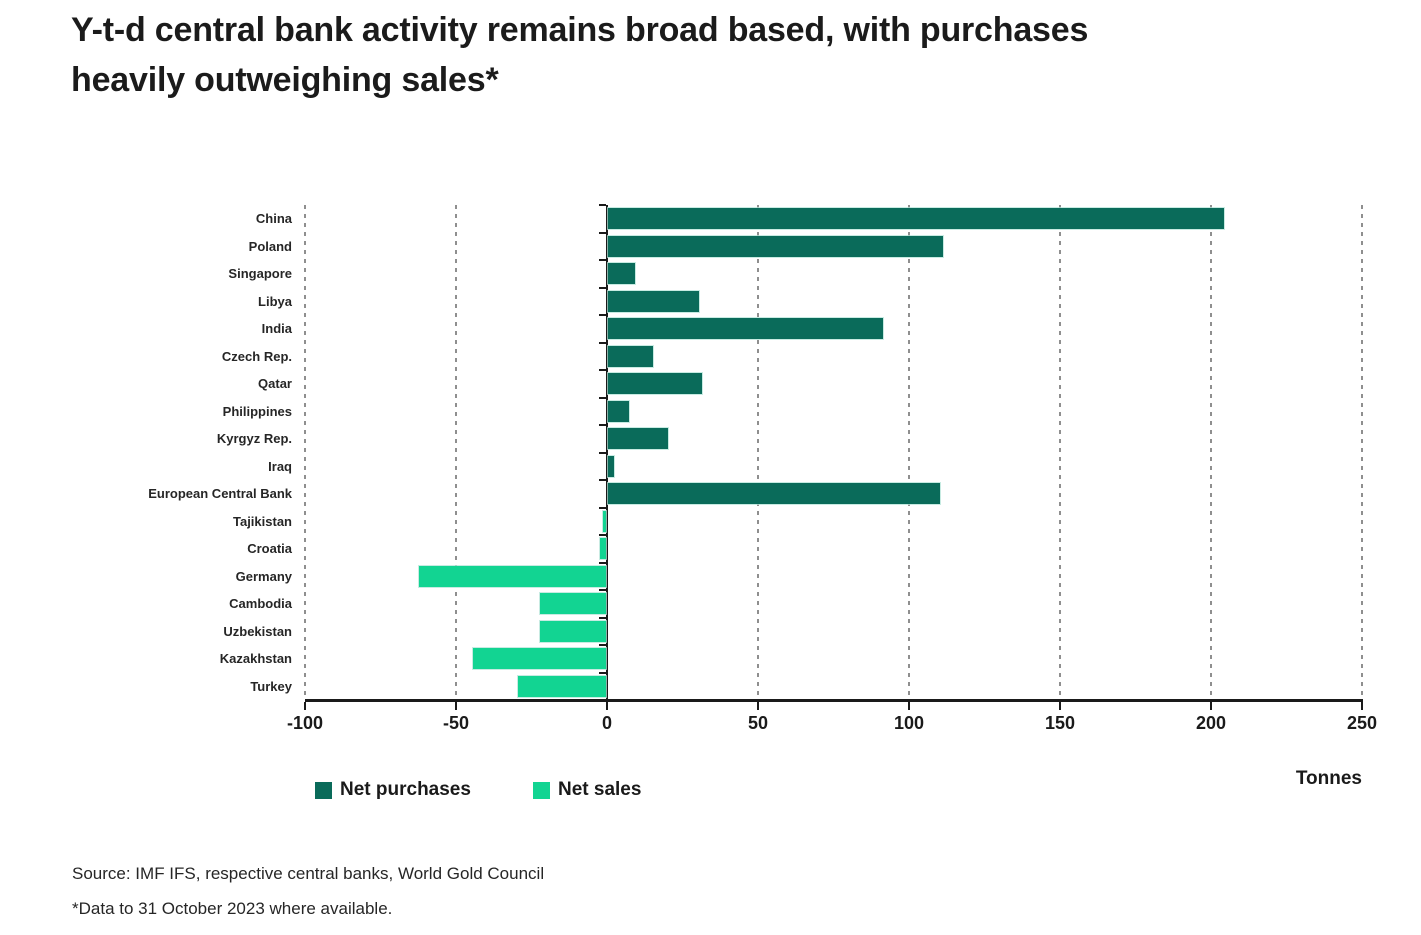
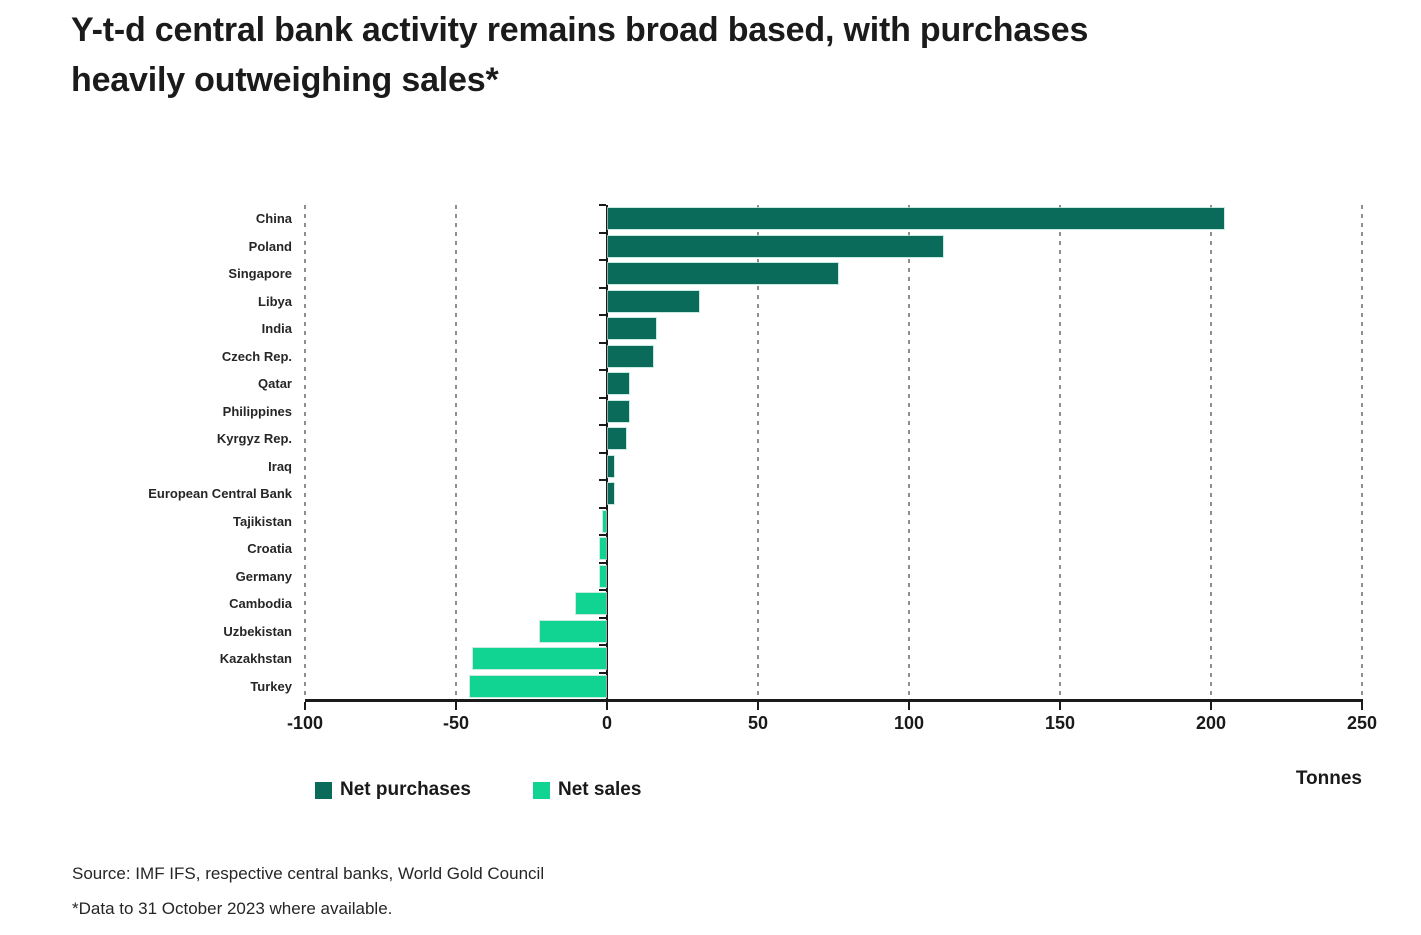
Singapore: 9 -> 76
India: 91 -> 16
Qatar: 31 -> 7
Kyrgyz Rep.: 20 -> 6
European Central Bank: 110 -> 2
Germany: -62 -> -2
Cambodia: -22 -> -10
Turkey: -29 -> -45
